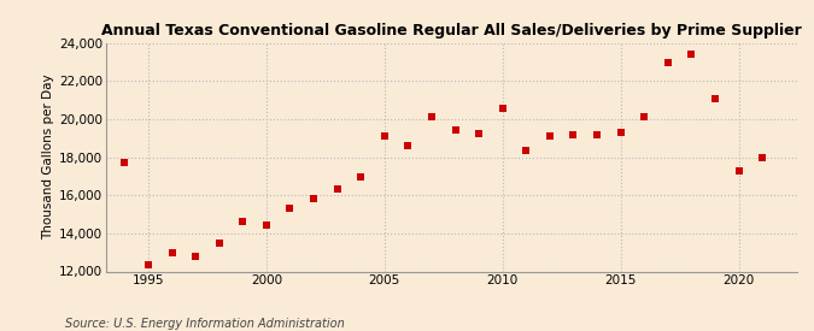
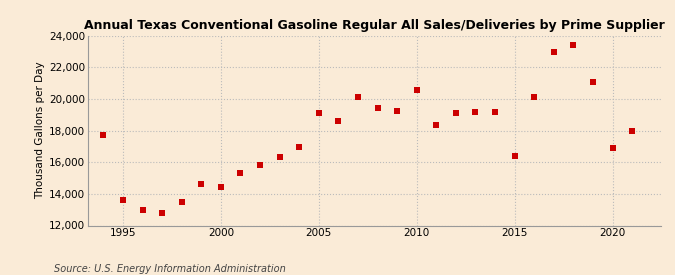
1995: 12,400 -> 13,600
2015: 19,300 -> 16,400
2020: 17,300 -> 16,900
